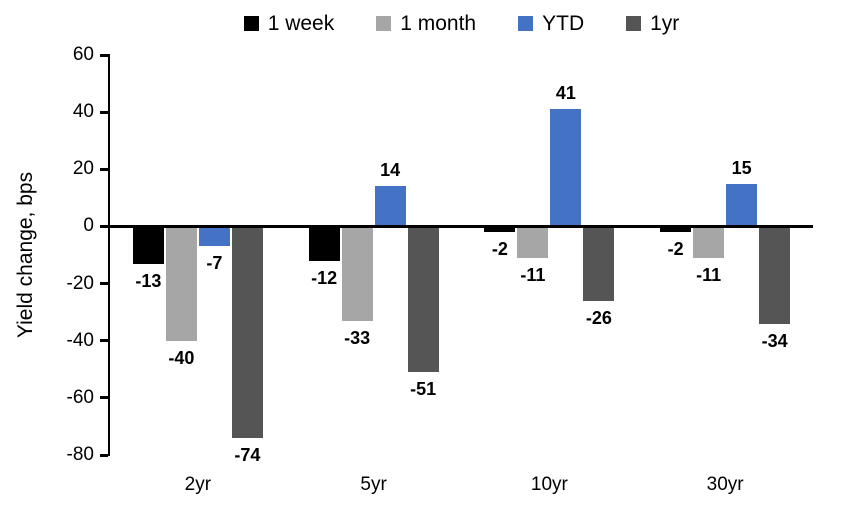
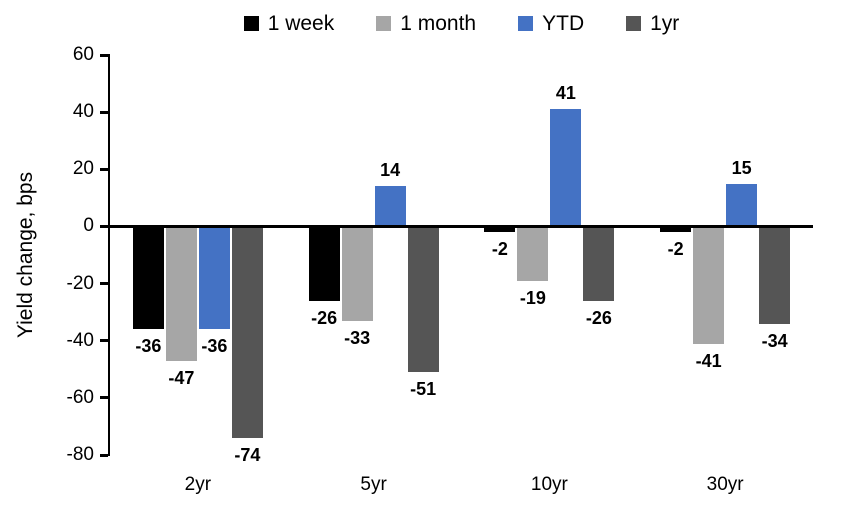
1 week/2yr: -13 -> -36
1 month/2yr: -40 -> -47
YTD/2yr: -7 -> -36
1 week/5yr: -12 -> -26
1 month/10yr: -11 -> -19
1 month/30yr: -11 -> -41
